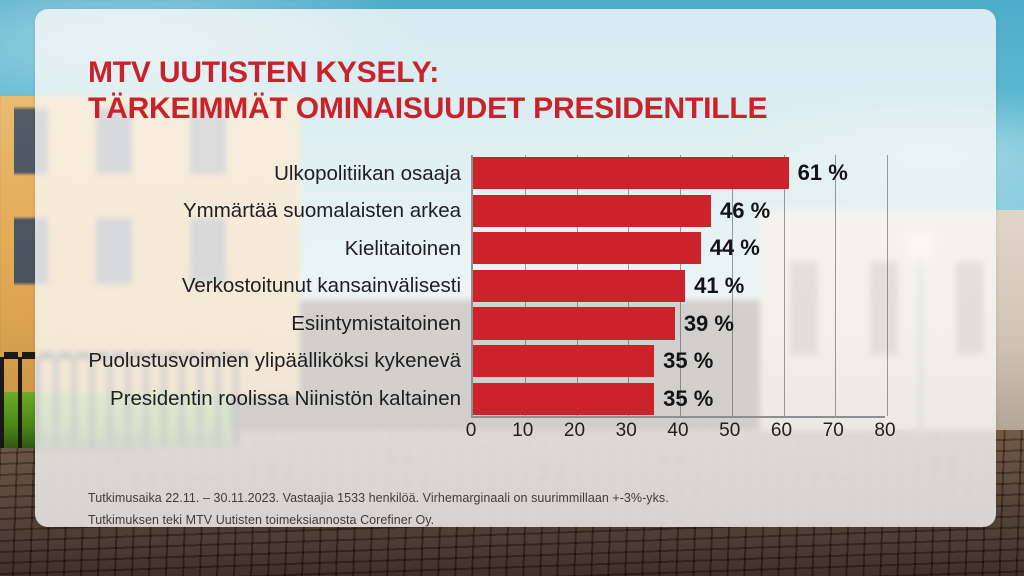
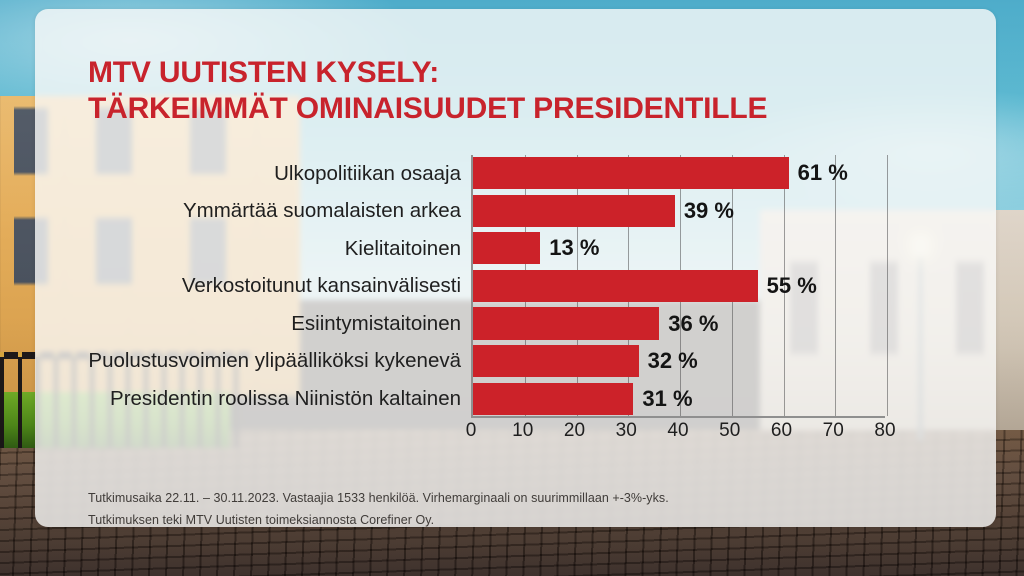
Ymmärtää suomalaisten arkea: 46 -> 39
Kielitaitoinen: 44 -> 13
Verkostoitunut kansainvälisesti: 41 -> 55
Esiintymistaitoinen: 39 -> 36
Puolustusvoimien ylipäälliköksi kykenevä: 35 -> 32
Presidentin roolissa Niinistön kaltainen: 35 -> 31
